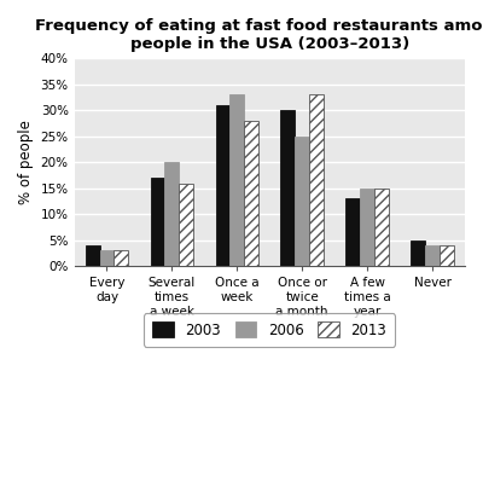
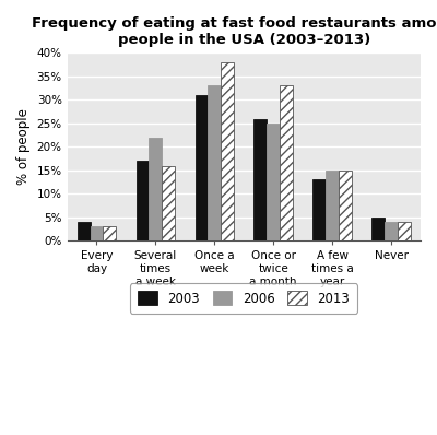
2006/Several times a week: 20% -> 22%
2013/Once a week: 28% -> 38%
2003/Once or twice a month: 30% -> 26%
